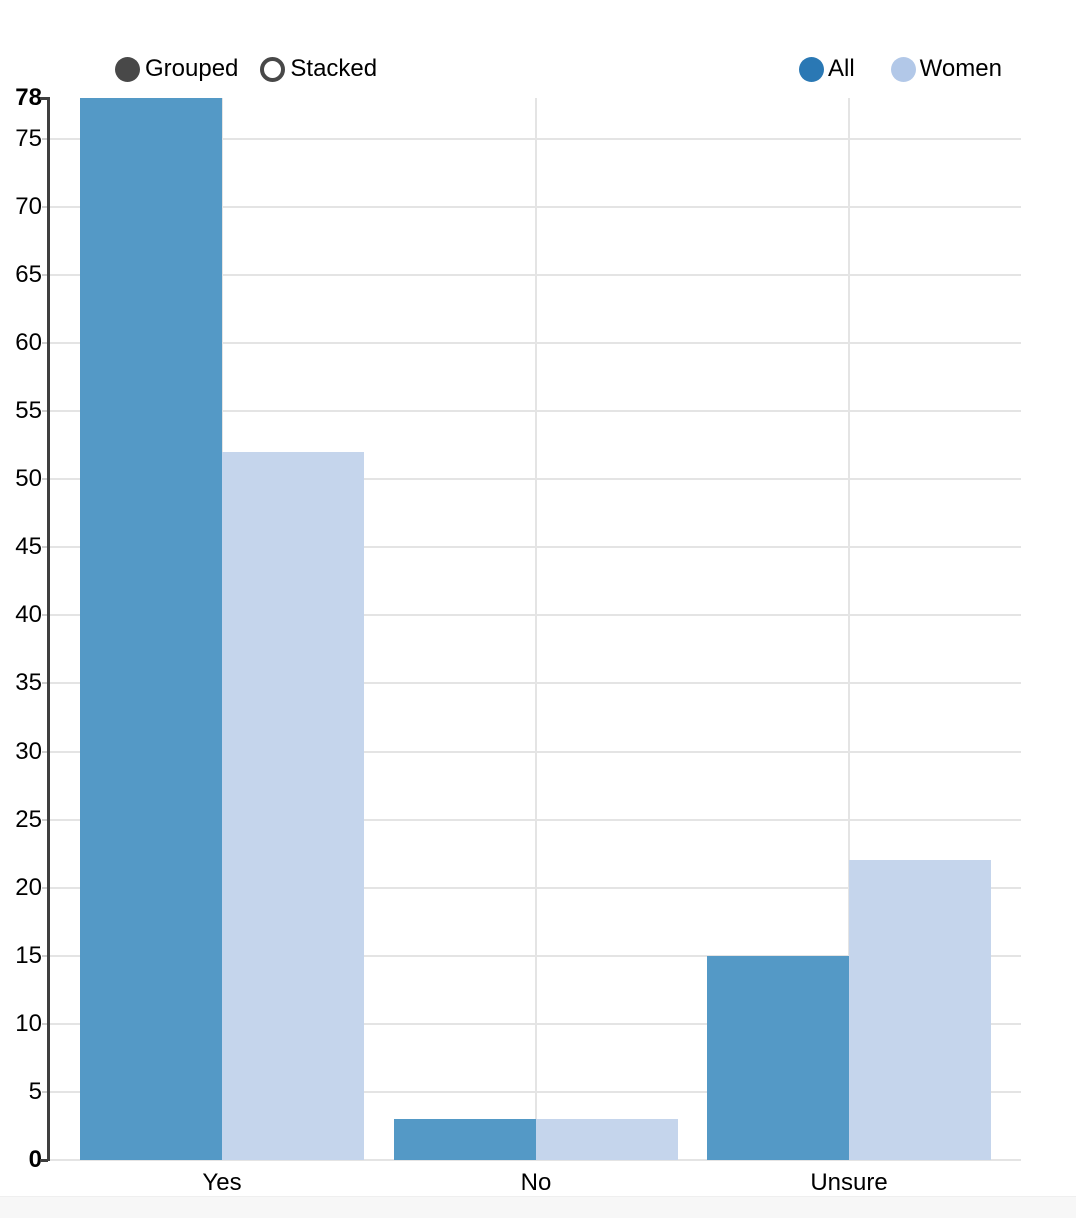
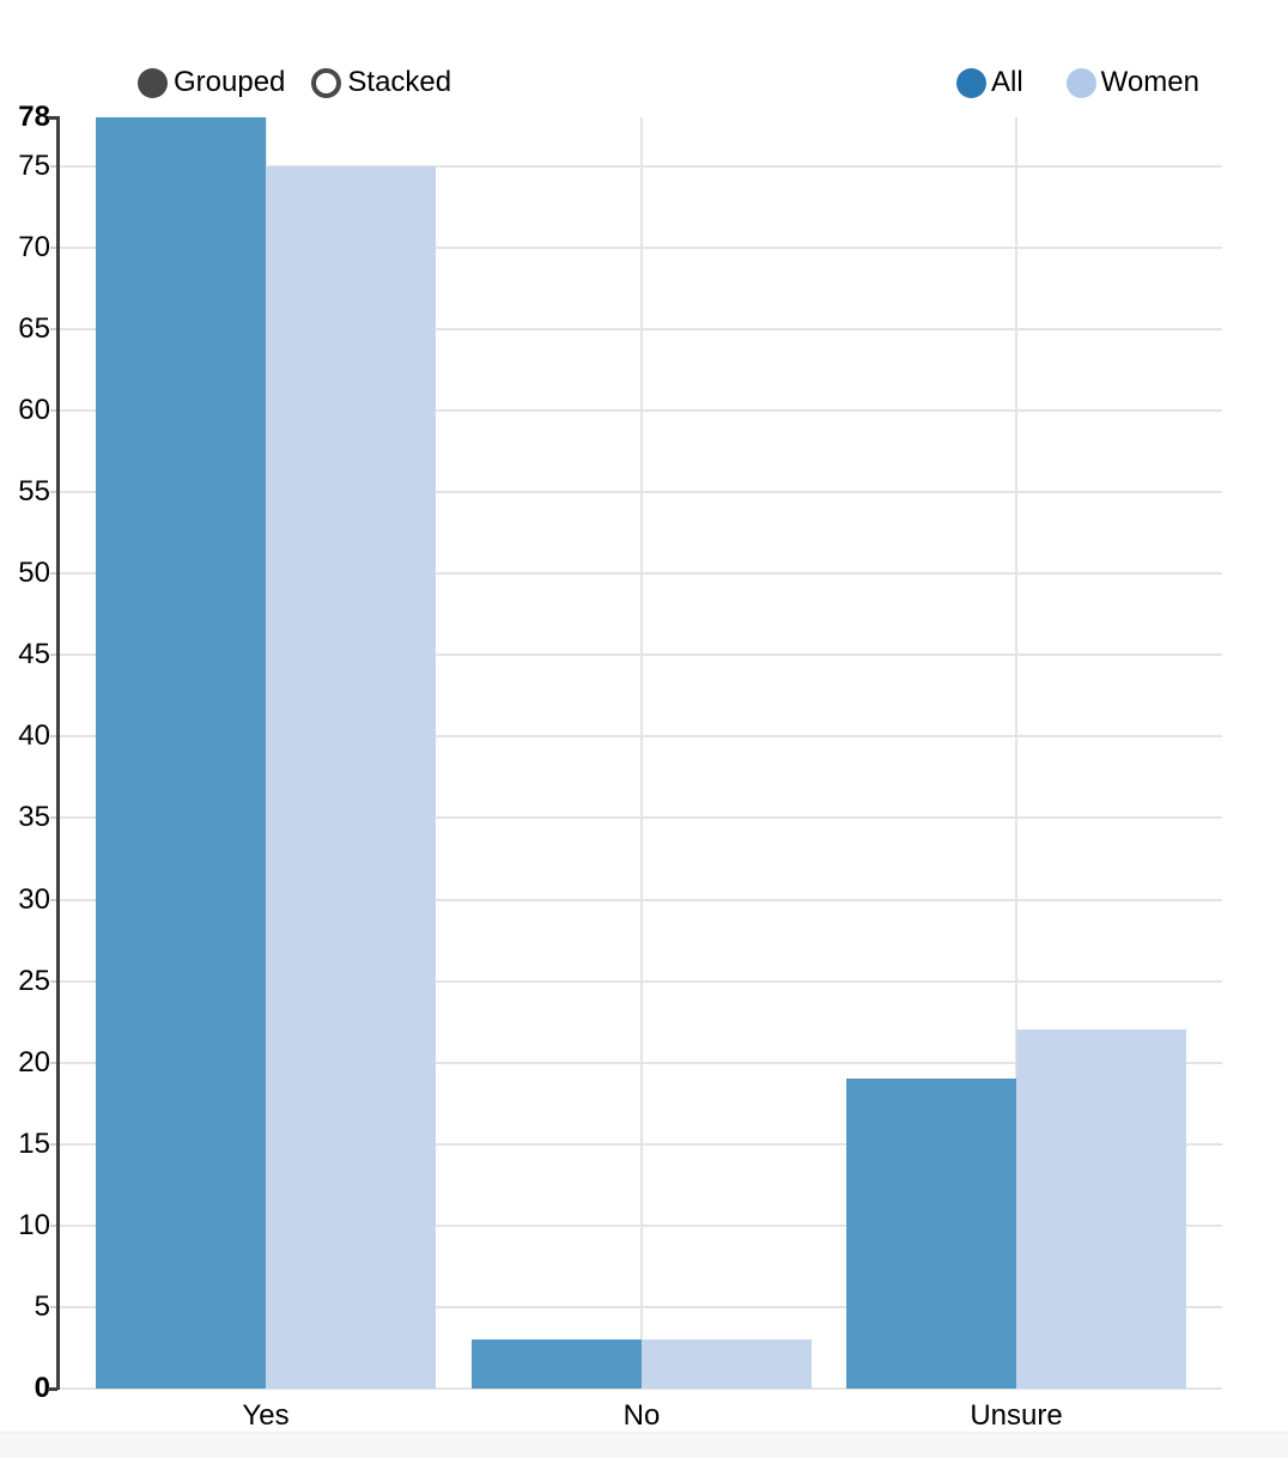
Women/Yes: 52 -> 75
All/Unsure: 15 -> 19
